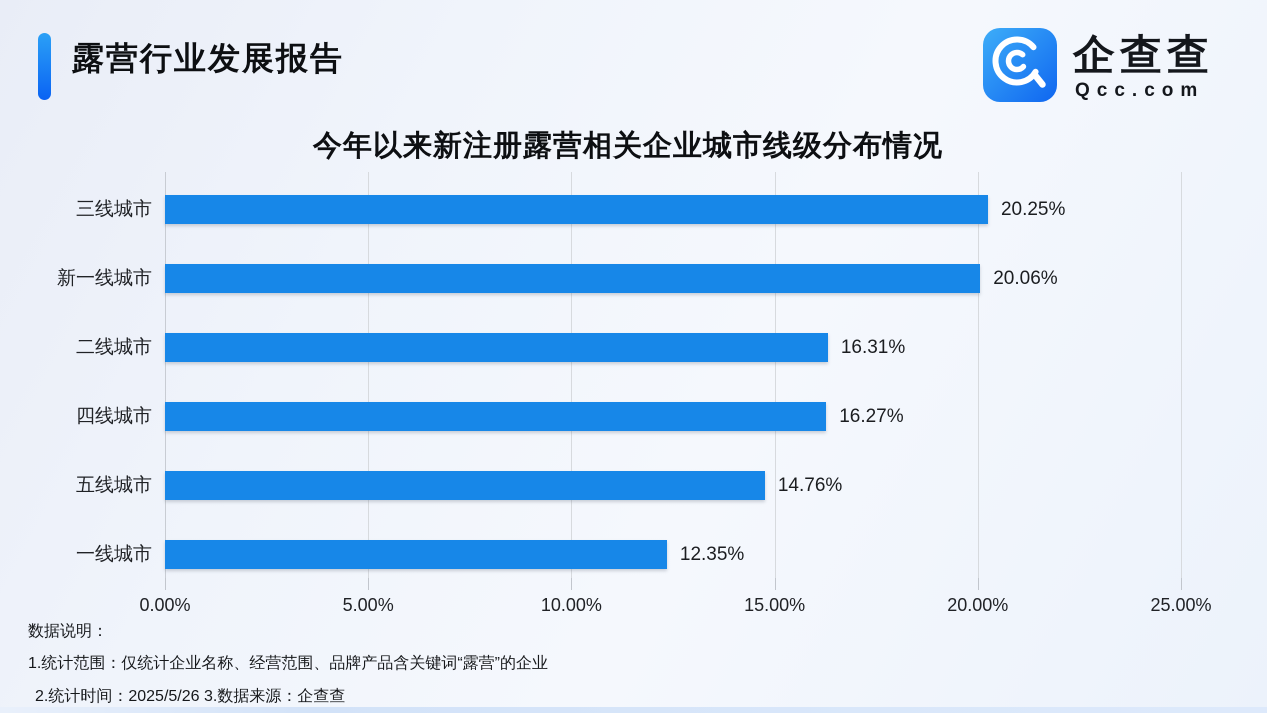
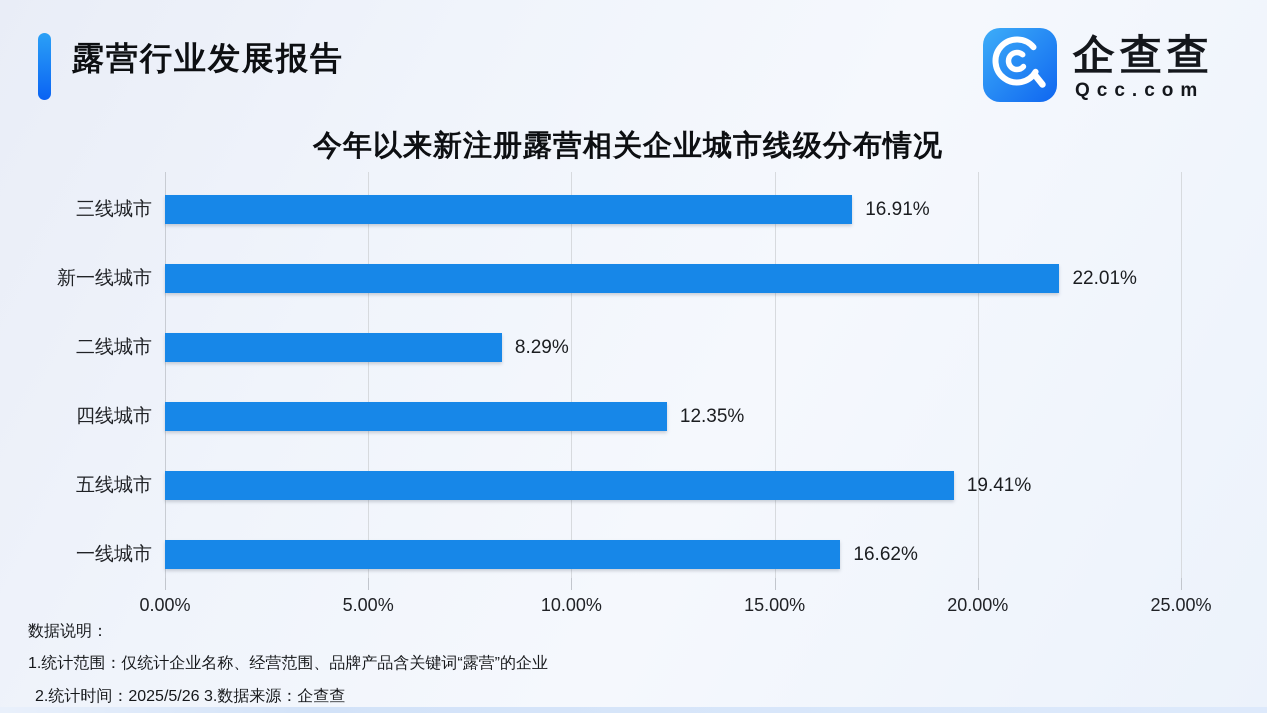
三线城市: 20.25% -> 16.91%
新一线城市: 20.06% -> 22.01%
二线城市: 16.31% -> 8.29%
四线城市: 16.27% -> 12.35%
五线城市: 14.76% -> 19.41%
一线城市: 12.35% -> 16.62%
